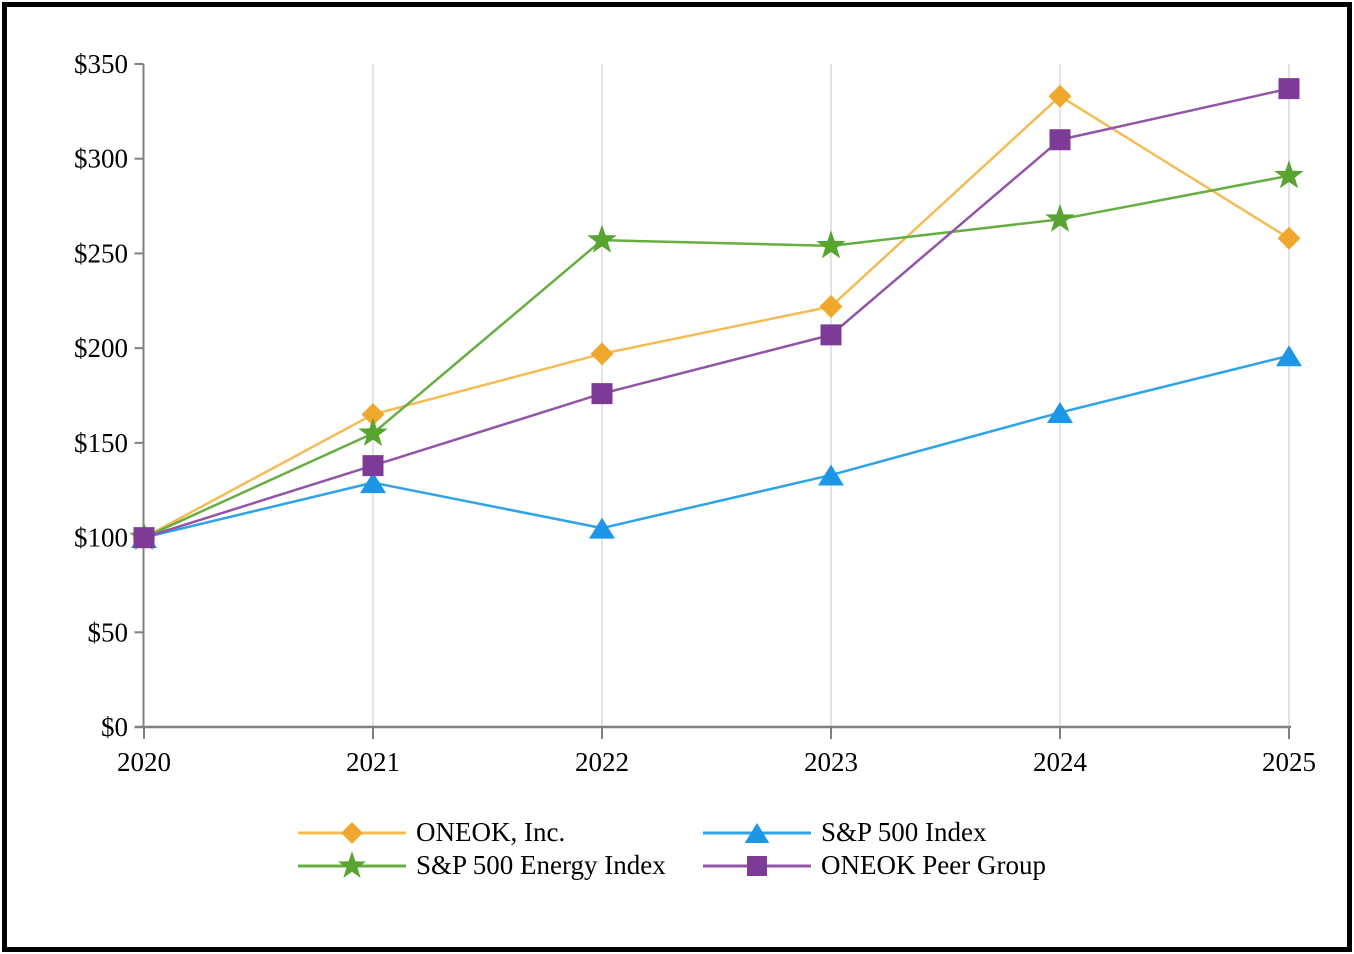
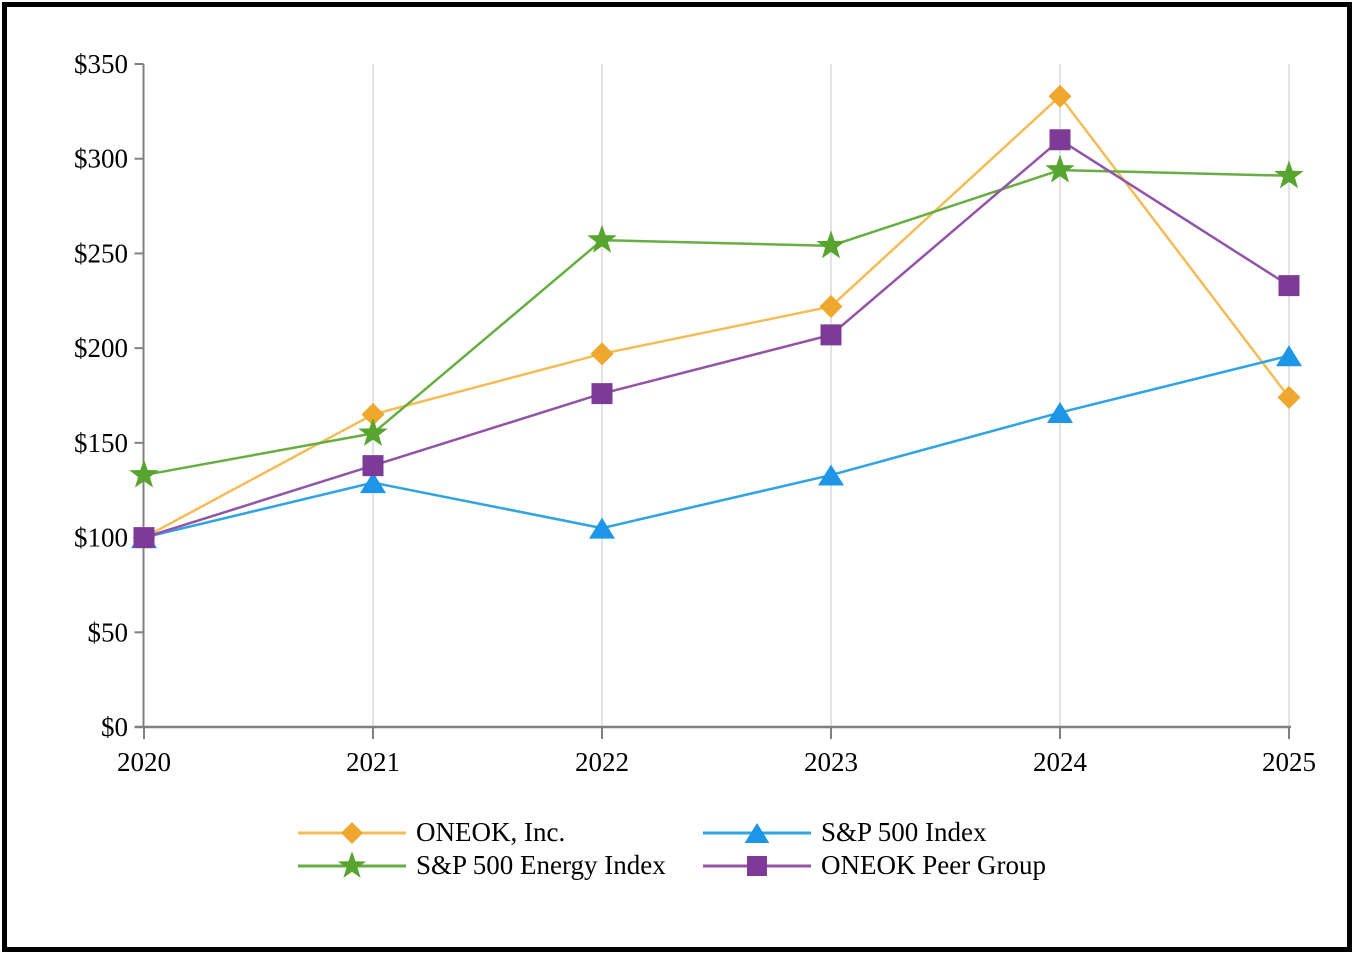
S&P 500 Energy Index/2020: $100 -> $133
S&P 500 Energy Index/2024: $268 -> $294
ONEOK, Inc./2025: $258 -> $174
ONEOK Peer Group/2025: $337 -> $233
